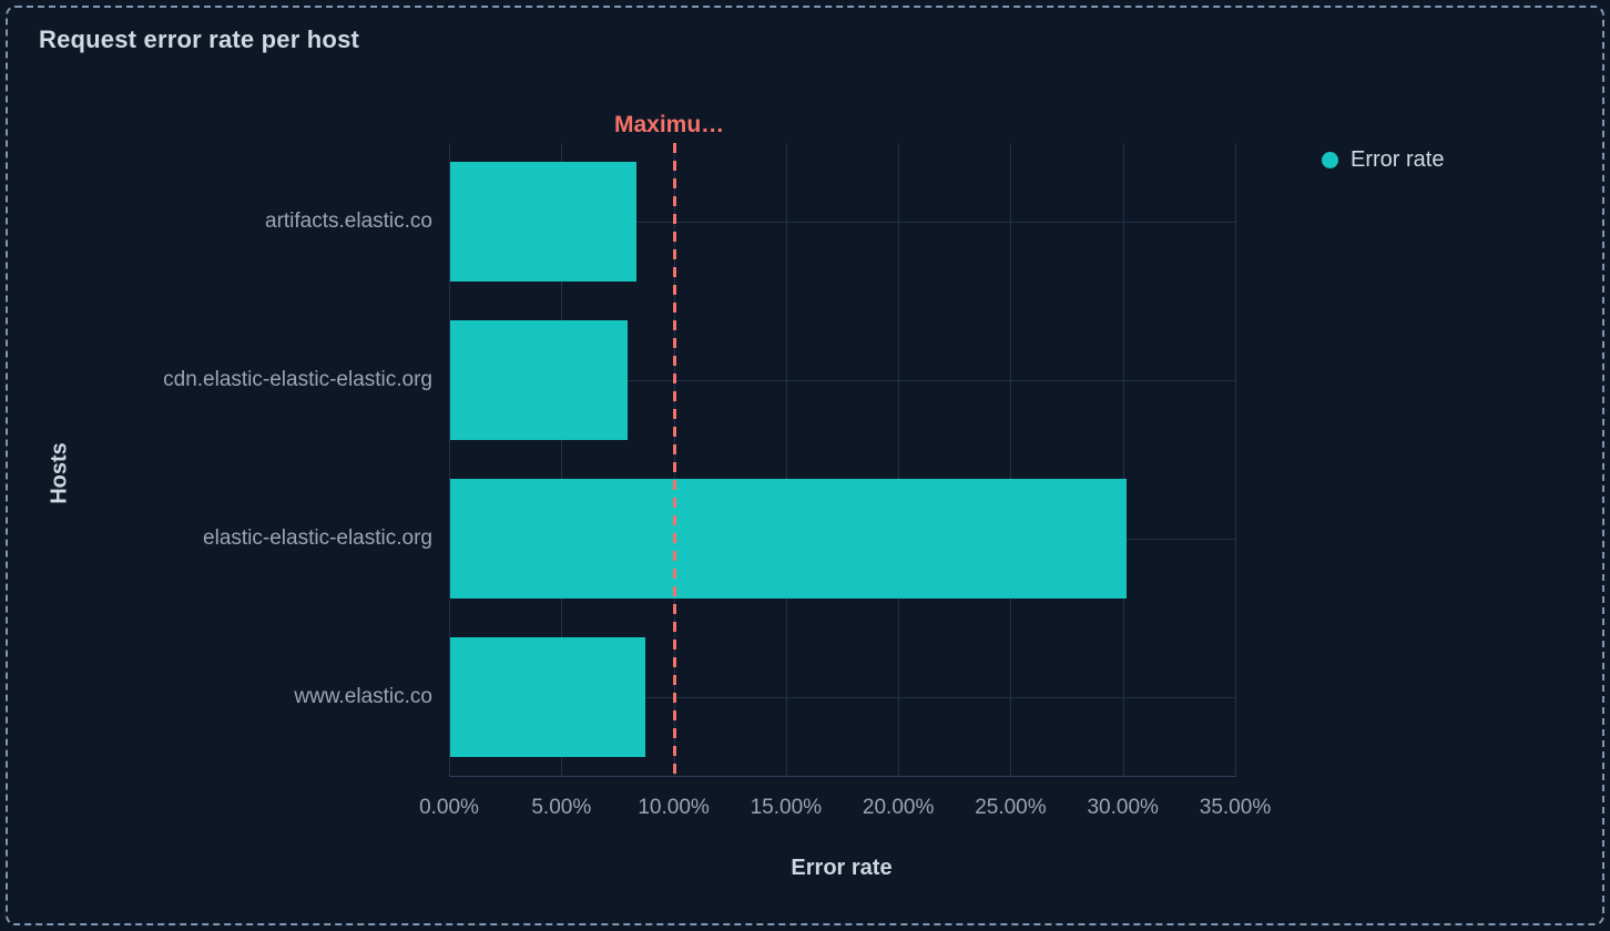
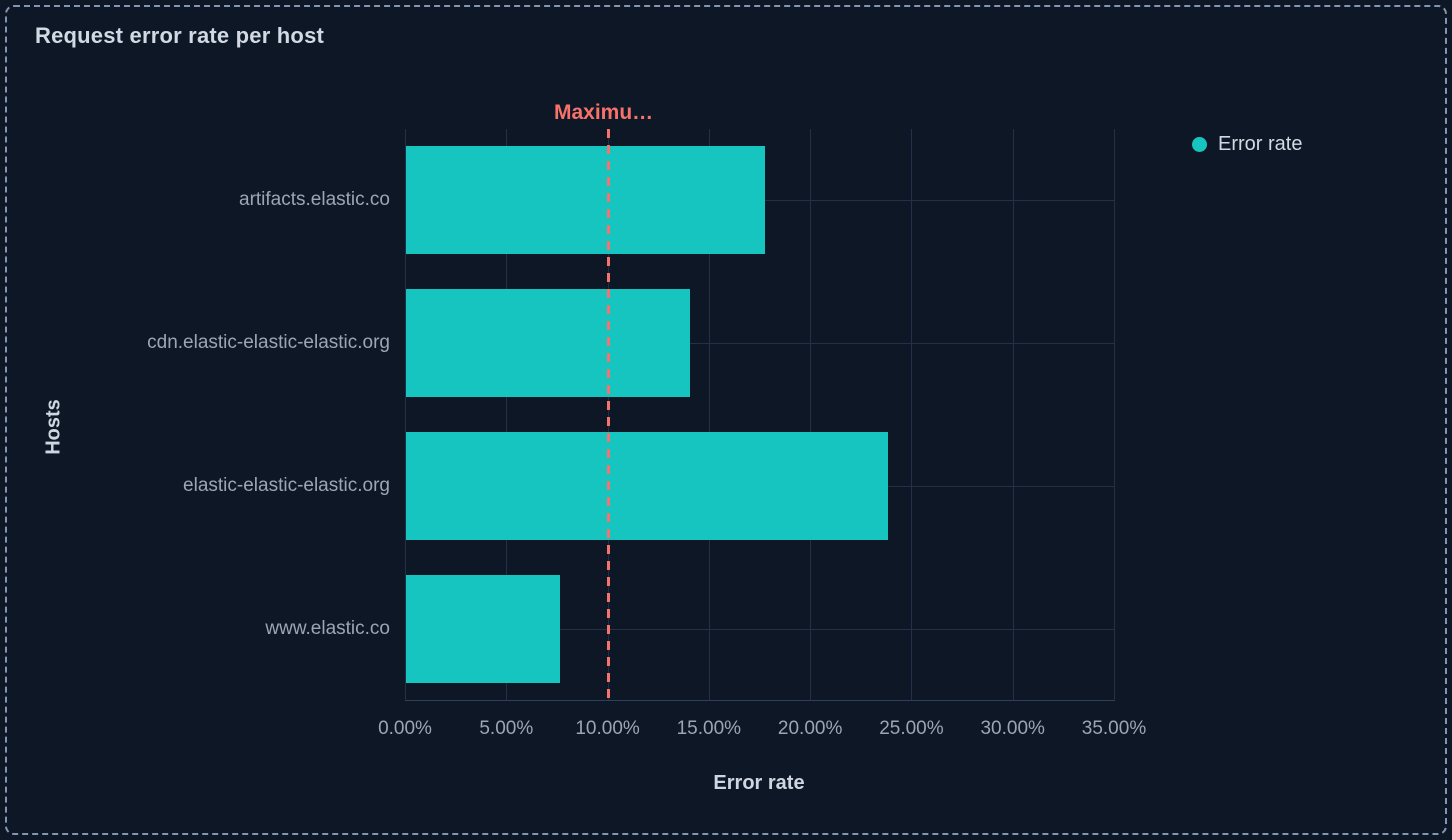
artifacts.elastic.co: 8.3% -> 17.7%
cdn.elastic-elastic-elastic.org: 7.9% -> 14.0%
elastic-elastic-elastic.org: 30.1% -> 23.8%
www.elastic.co: 8.7% -> 7.6%
